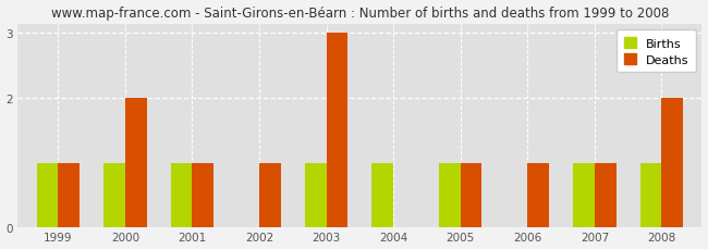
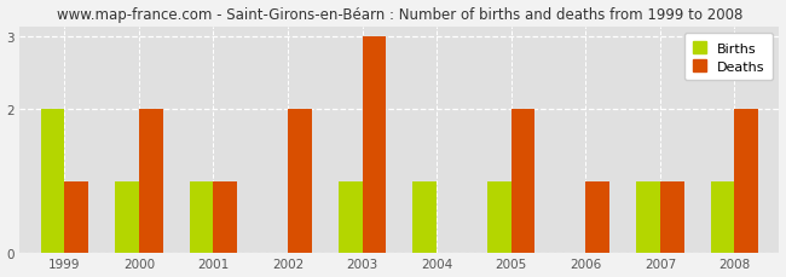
Births/1999: 1 -> 2
Deaths/2002: 1 -> 2
Deaths/2005: 1 -> 2
